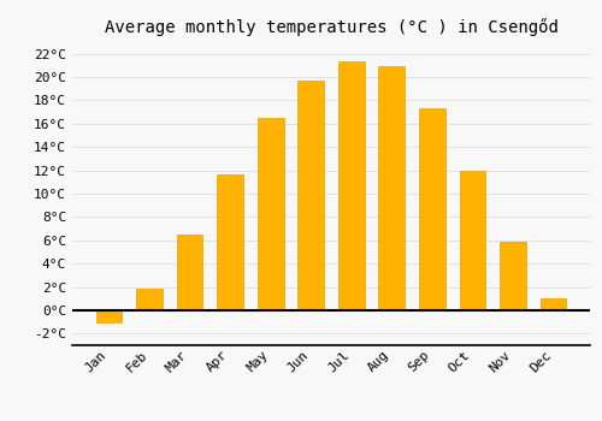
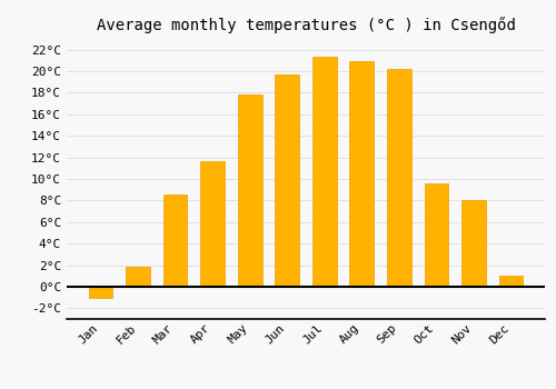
Mar: 6.5°C -> 8.6°C
May: 16.5°C -> 17.8°C
Sep: 17.3°C -> 20.2°C
Oct: 12.0°C -> 9.6°C
Nov: 5.9°C -> 8.0°C
